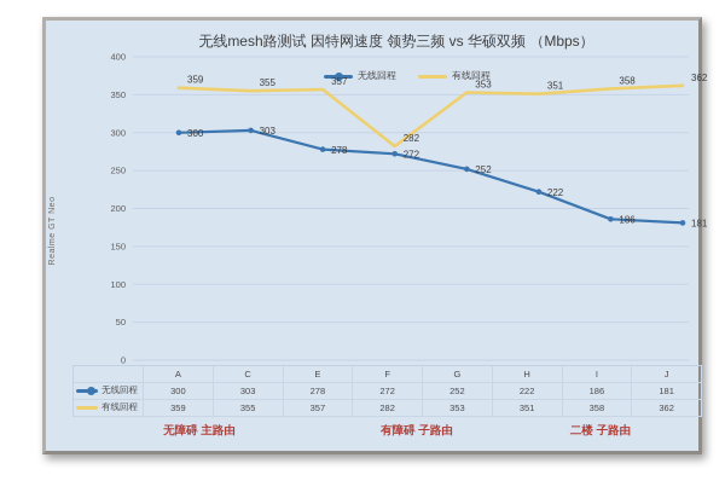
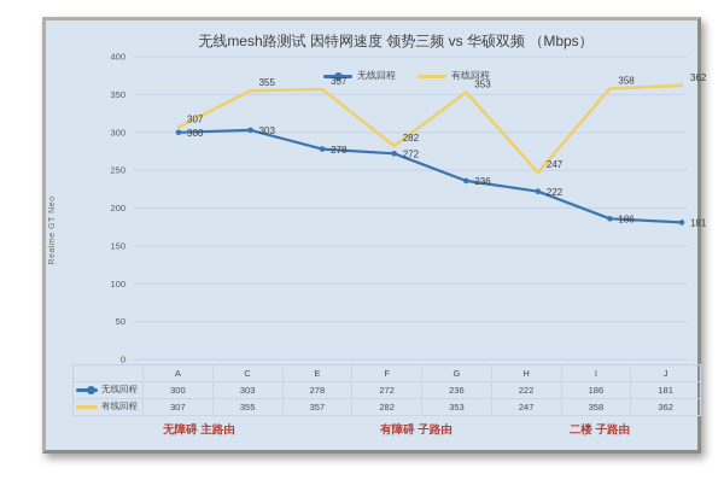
有线回程/A: 359 -> 307
无线回程/G: 252 -> 236
有线回程/H: 351 -> 247
